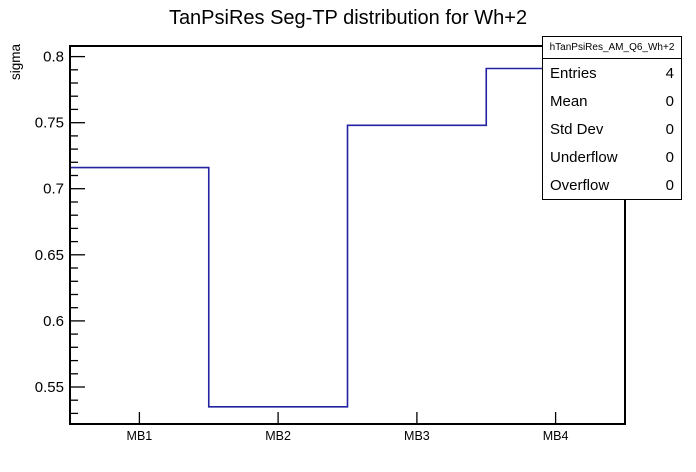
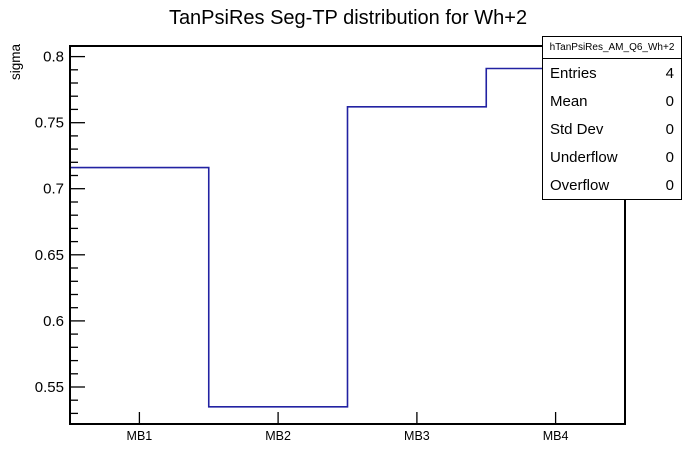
MB3: 0.748 -> 0.762
